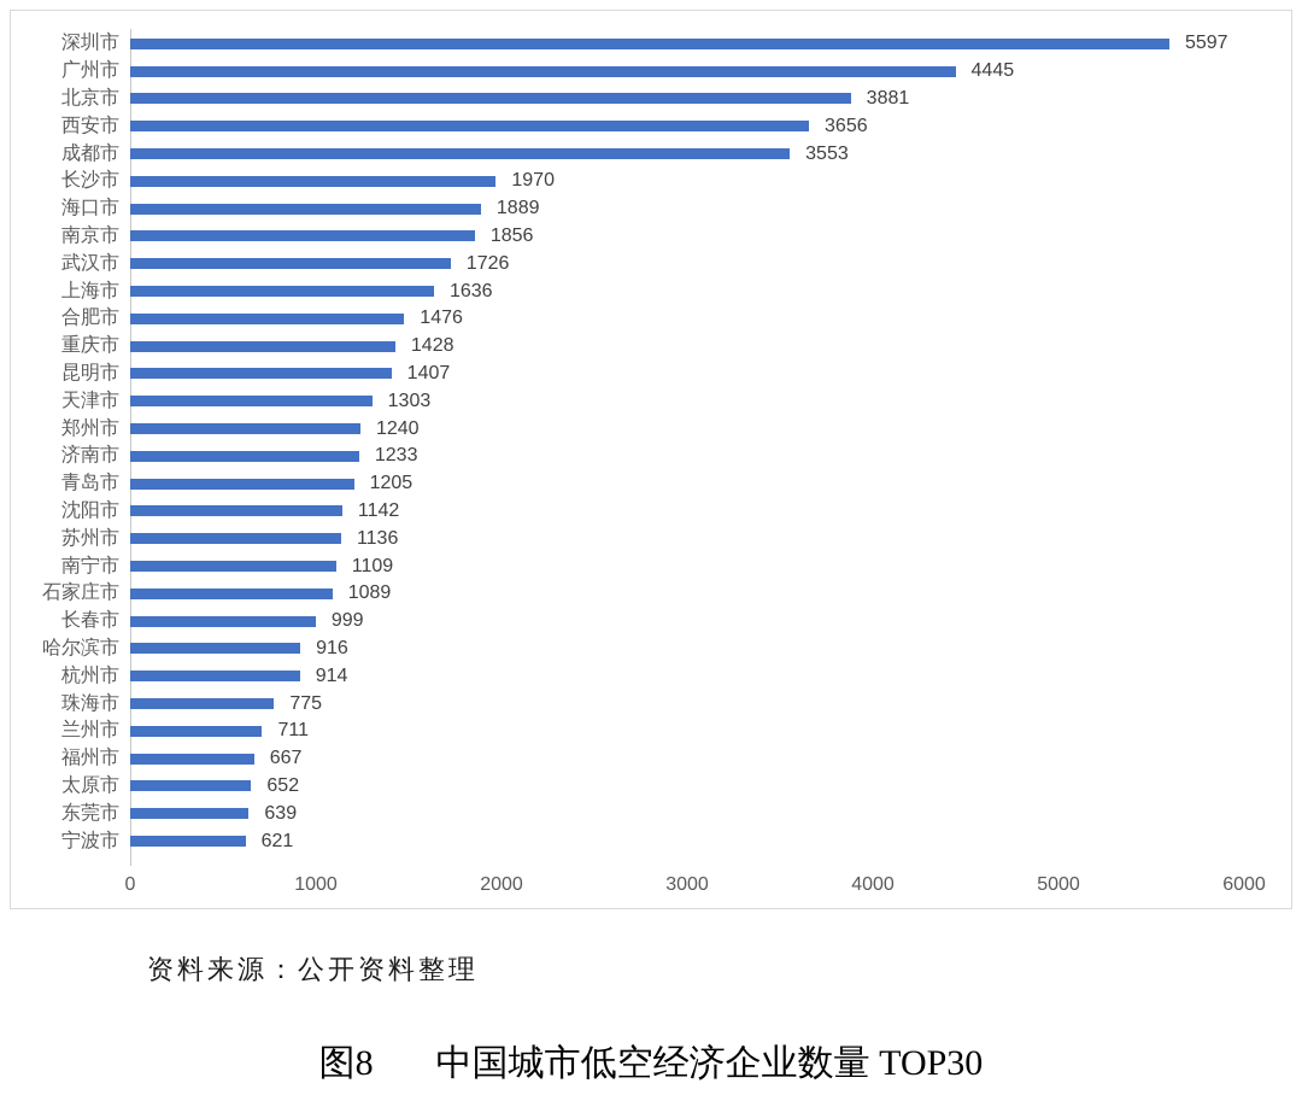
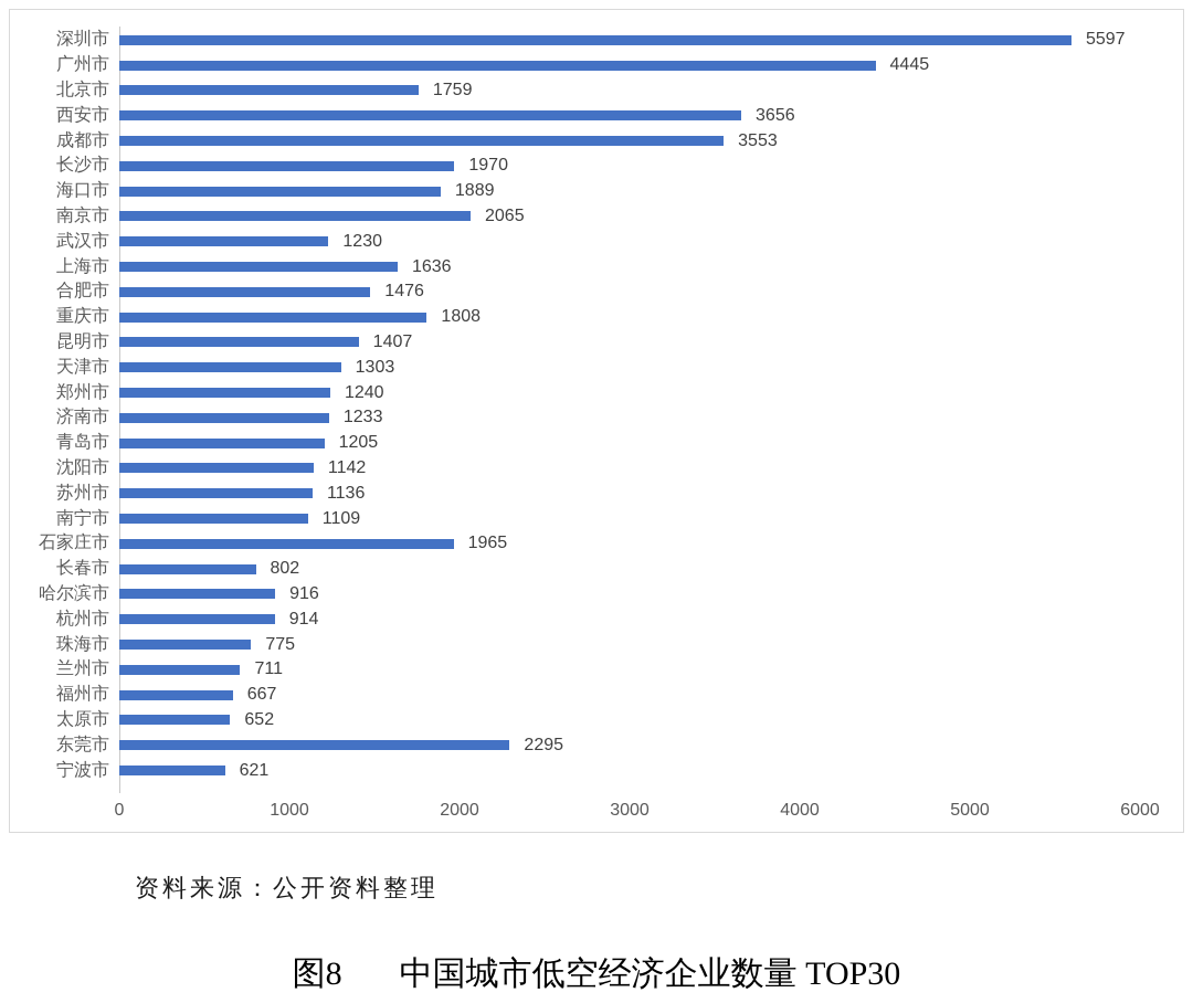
北京市: 3881 -> 1759
南京市: 1856 -> 2065
武汉市: 1726 -> 1230
重庆市: 1428 -> 1808
石家庄市: 1089 -> 1965
长春市: 999 -> 802
东莞市: 639 -> 2295
